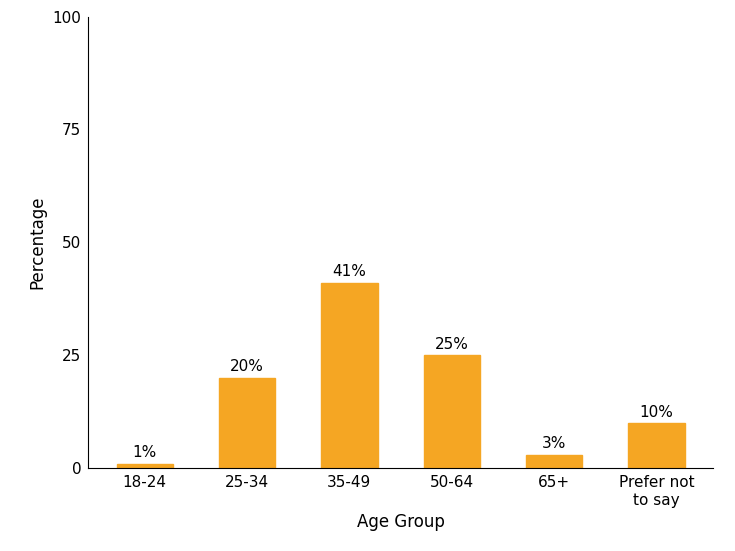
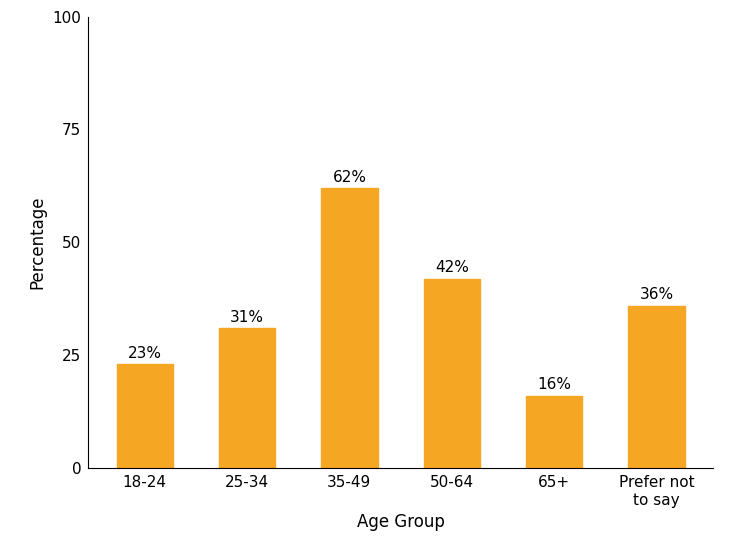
18-24: 1% -> 23%
25-34: 20% -> 31%
35-49: 41% -> 62%
50-64: 25% -> 42%
65+: 3% -> 16%
Prefer not to say: 10% -> 36%
